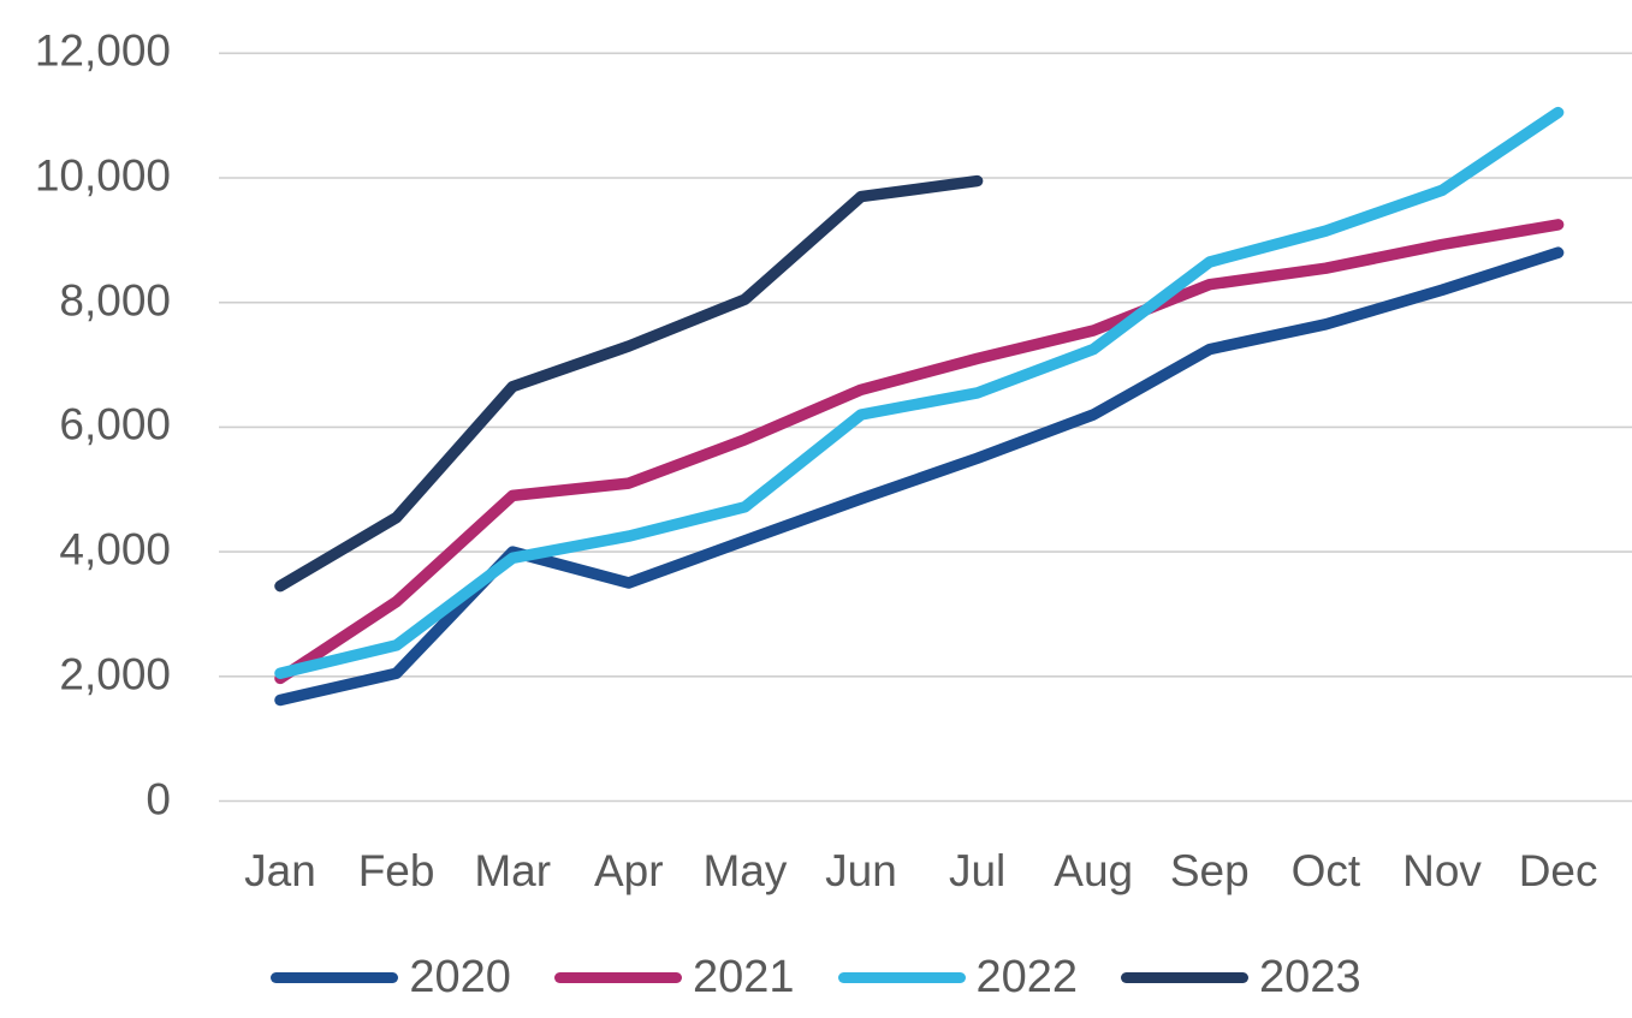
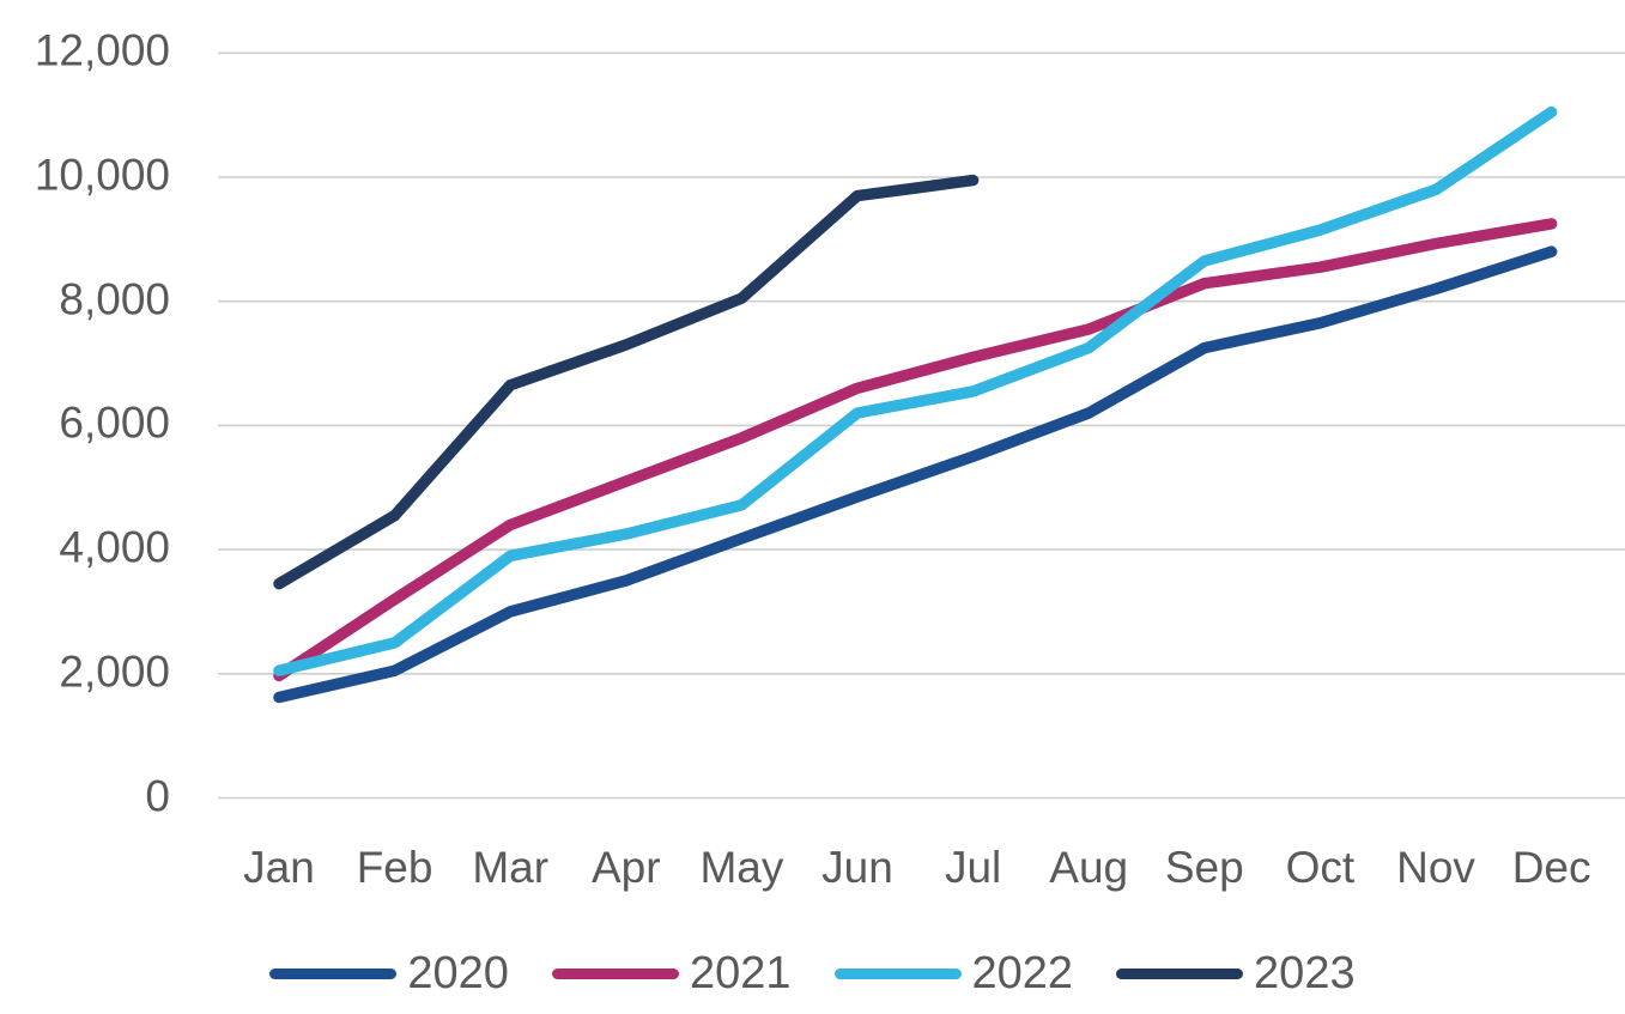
2020/Mar: 4000 -> 3000
2021/Mar: 4900 -> 4400
